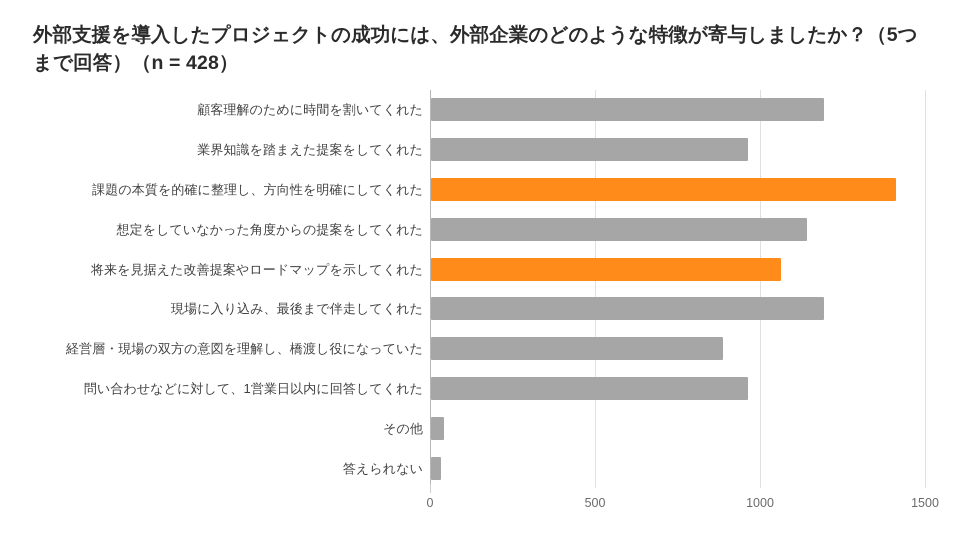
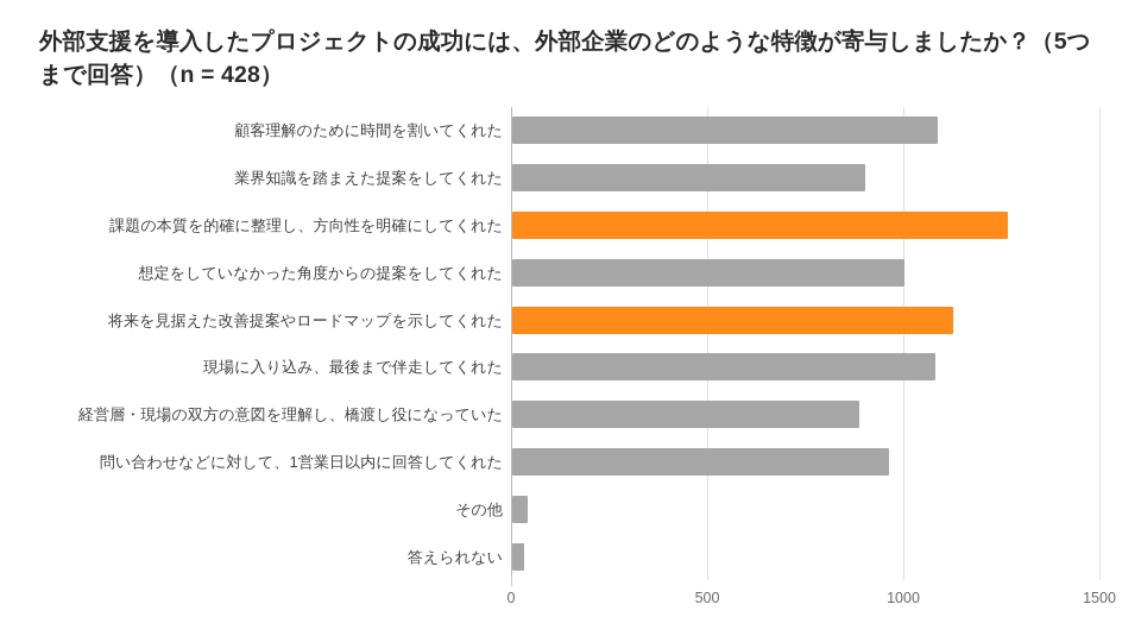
顧客理解のために時間を割いてくれた: 1190 -> 1080
業界知識を踏まえた提案をしてくれた: 960 -> 900
課題の本質を的確に整理し、方向性を明確にしてくれた: 1410 -> 1260
想定をしていなかった角度からの提案をしてくれた: 1140 -> 1000
将来を見据えた改善提案やロードマップを示してくれた: 1060 -> 1120
現場に入り込み、最後まで伴走してくれた: 1190 -> 1080
